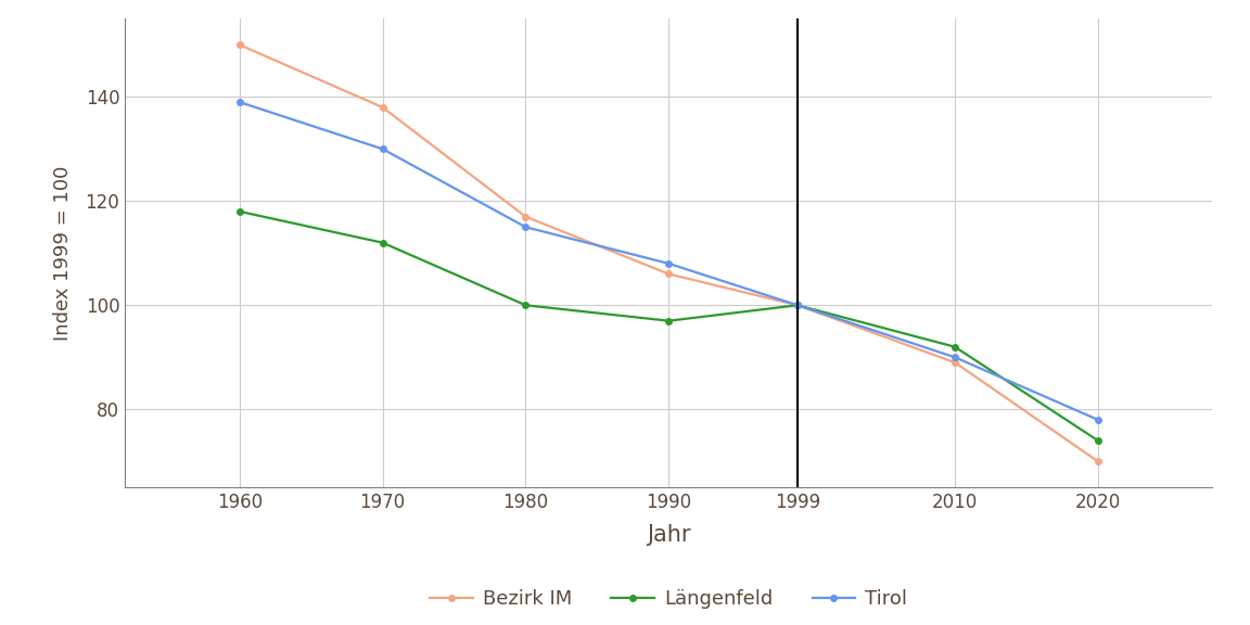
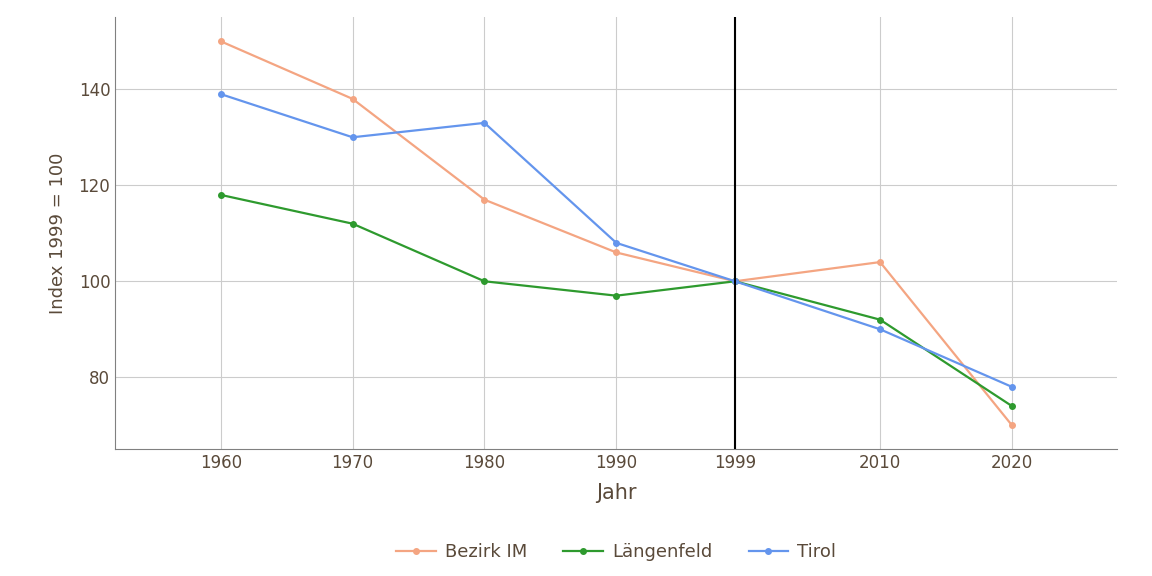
Tirol/1980: 115 -> 133
Bezirk IM/2010: 89 -> 104
